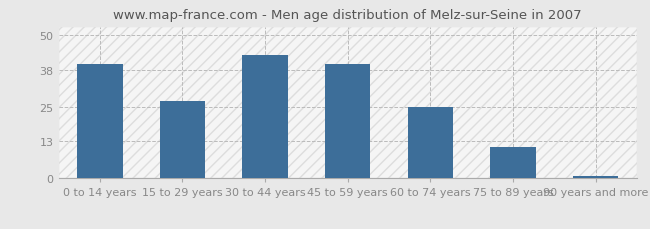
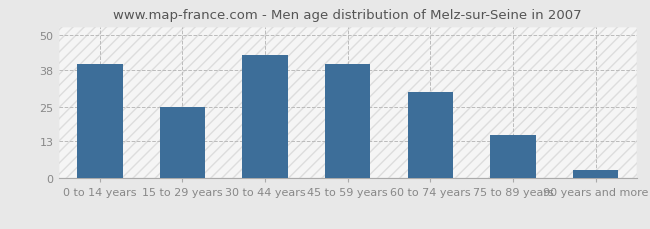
15 to 29 years: 27 -> 25
60 to 74 years: 25 -> 30
75 to 89 years: 11 -> 15
90 years and more: 1 -> 3
